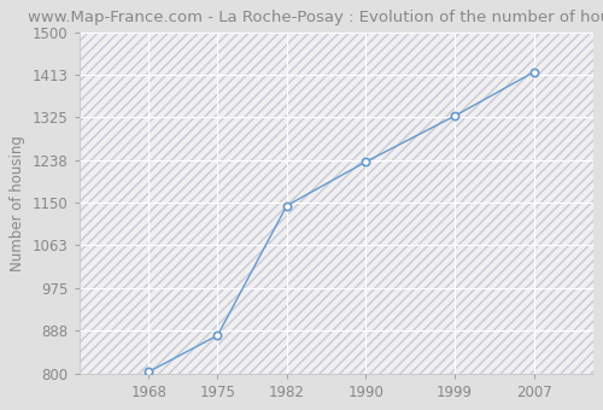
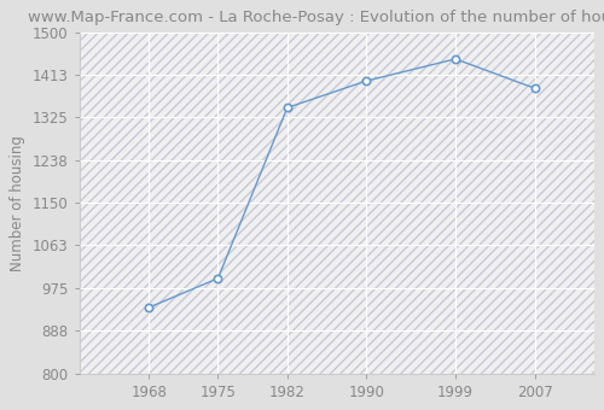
1968: 803 -> 935
1975: 878 -> 995
1982: 1144 -> 1345
1990: 1234 -> 1400
1999: 1328 -> 1445
2007: 1418 -> 1385
